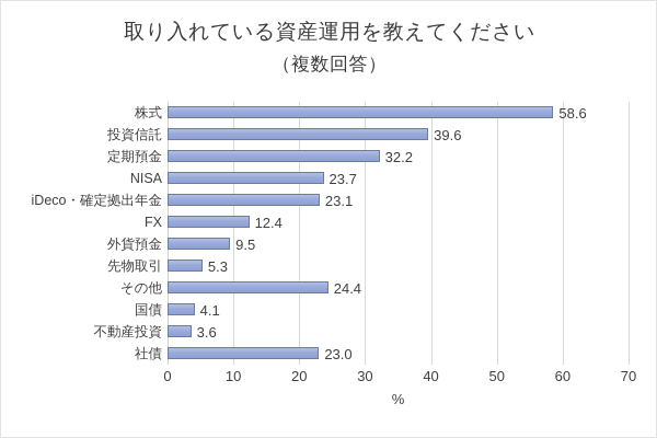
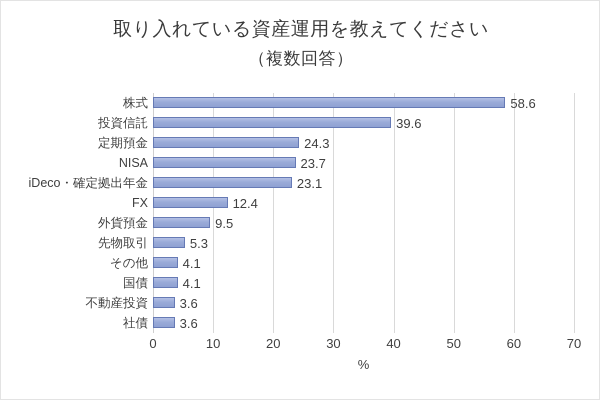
定期預金: 32.2 -> 24.3
その他: 24.4 -> 4.1
社債: 23.0 -> 3.6
